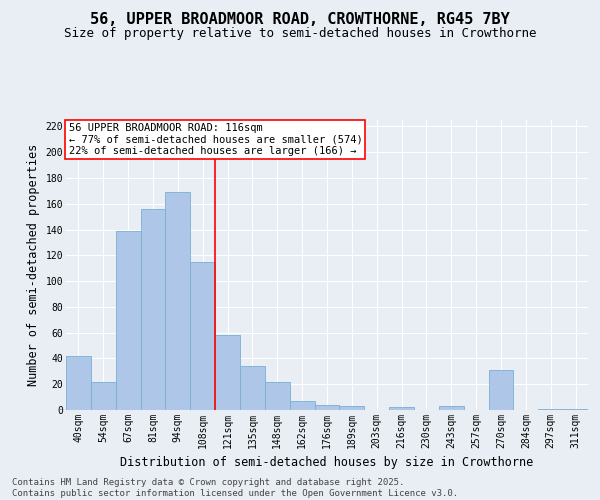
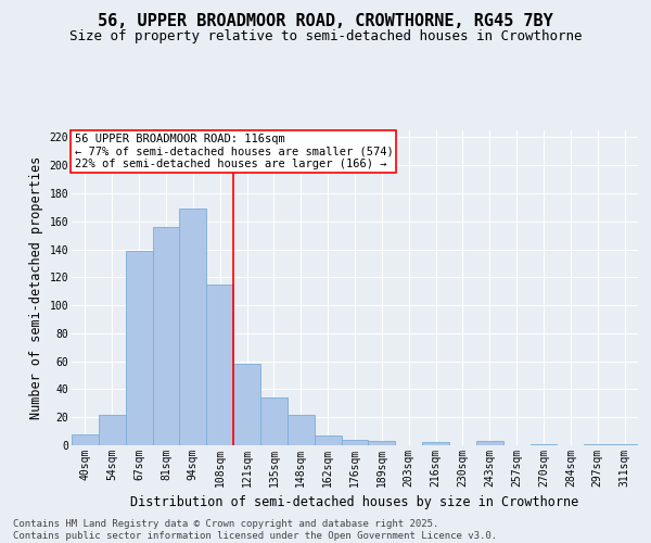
40sqm: 42 -> 8
270sqm: 31 -> 1
